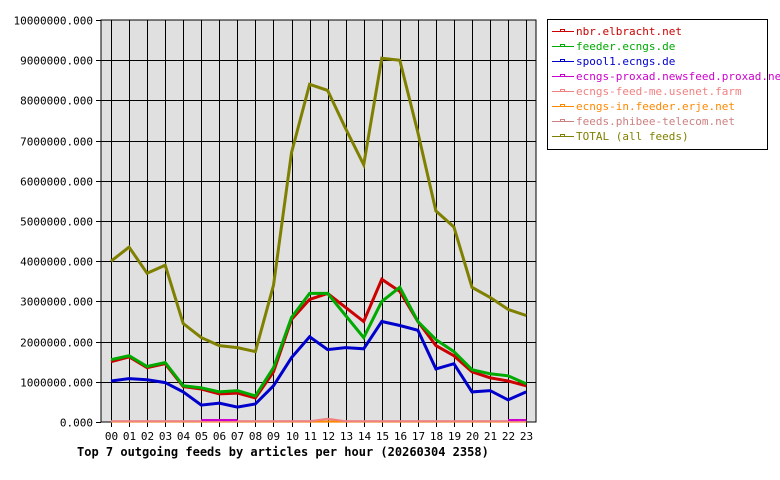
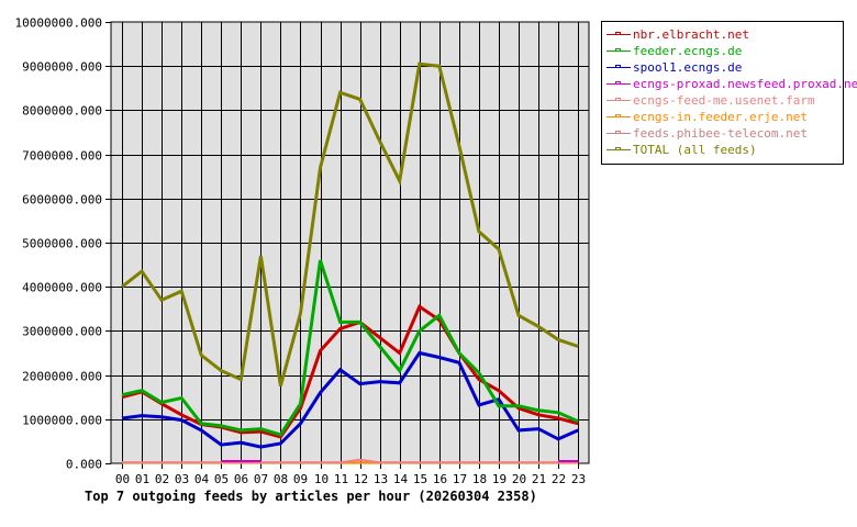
nbr.elbracht.net/03: 1400000 -> 1100000
TOTAL (all feeds)/07: 1800000 -> 4700000
feeder.ecngs.de/10: 2600000 -> 4600000
feeder.ecngs.de/19: 1800000 -> 1300000
